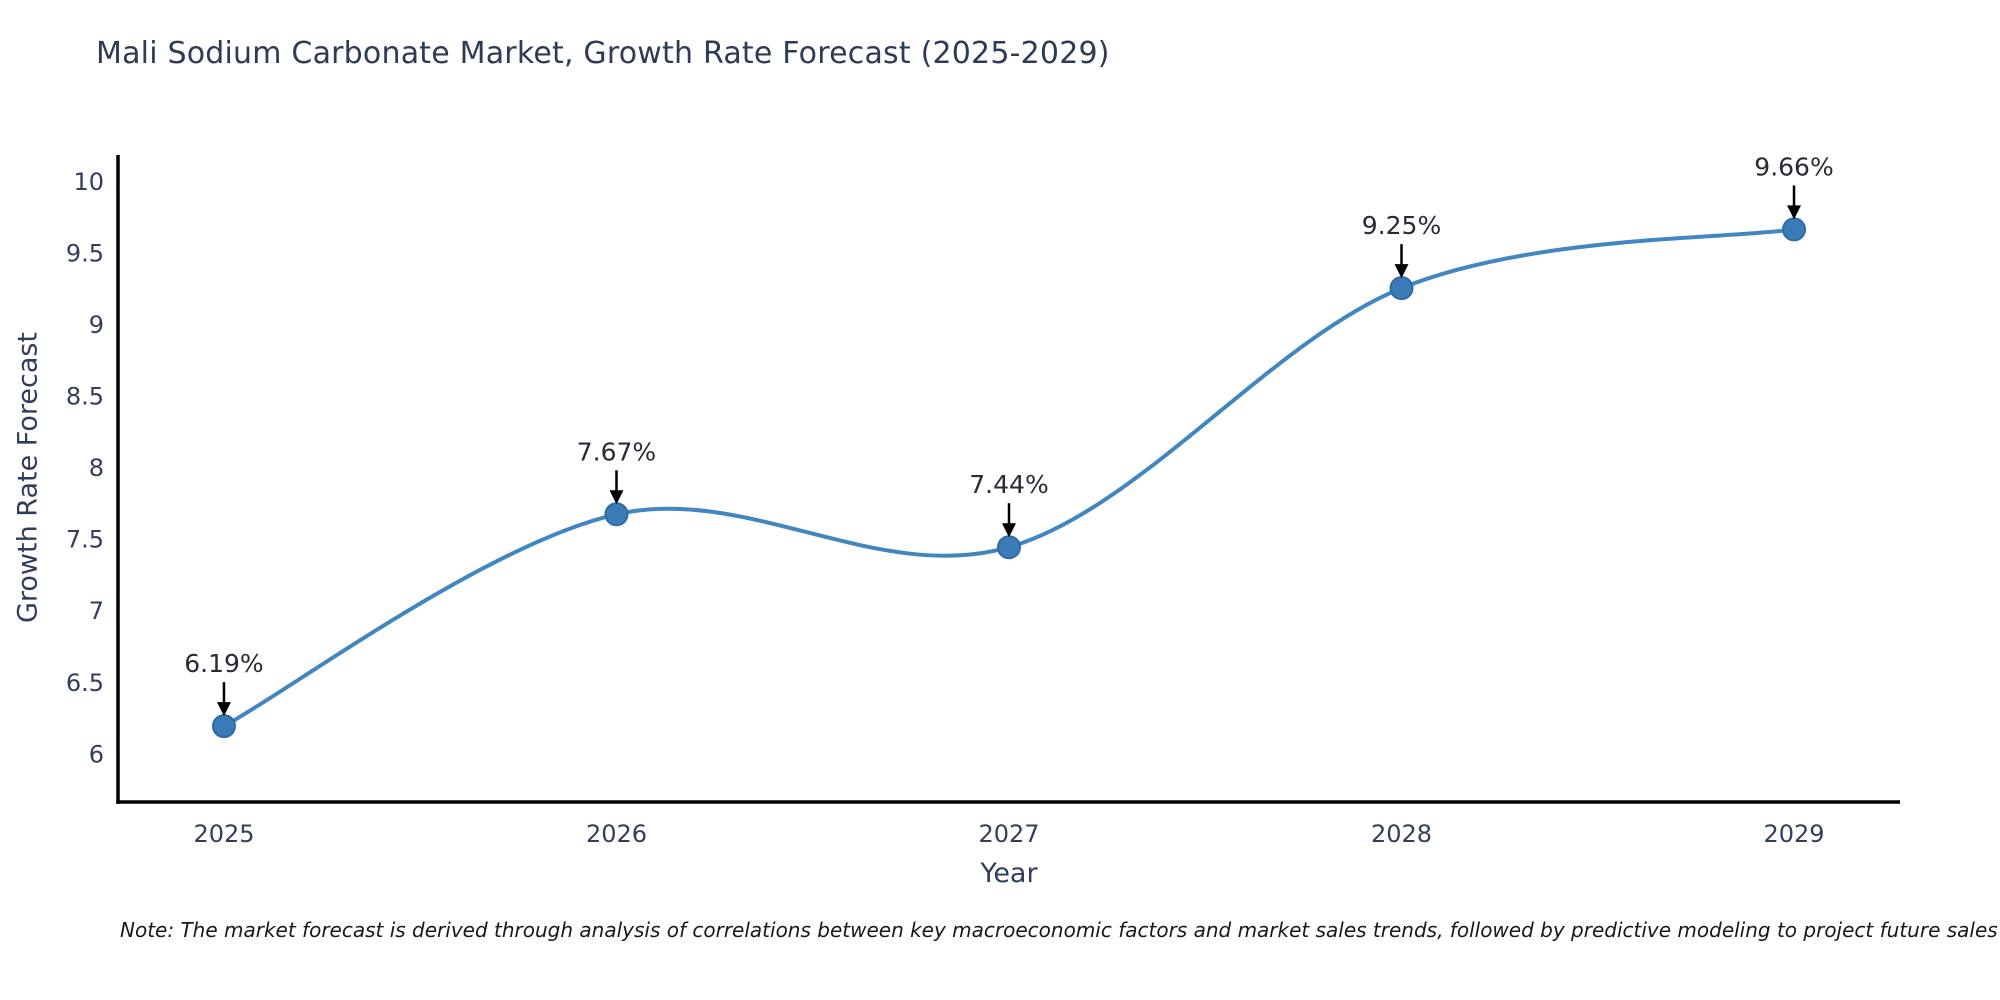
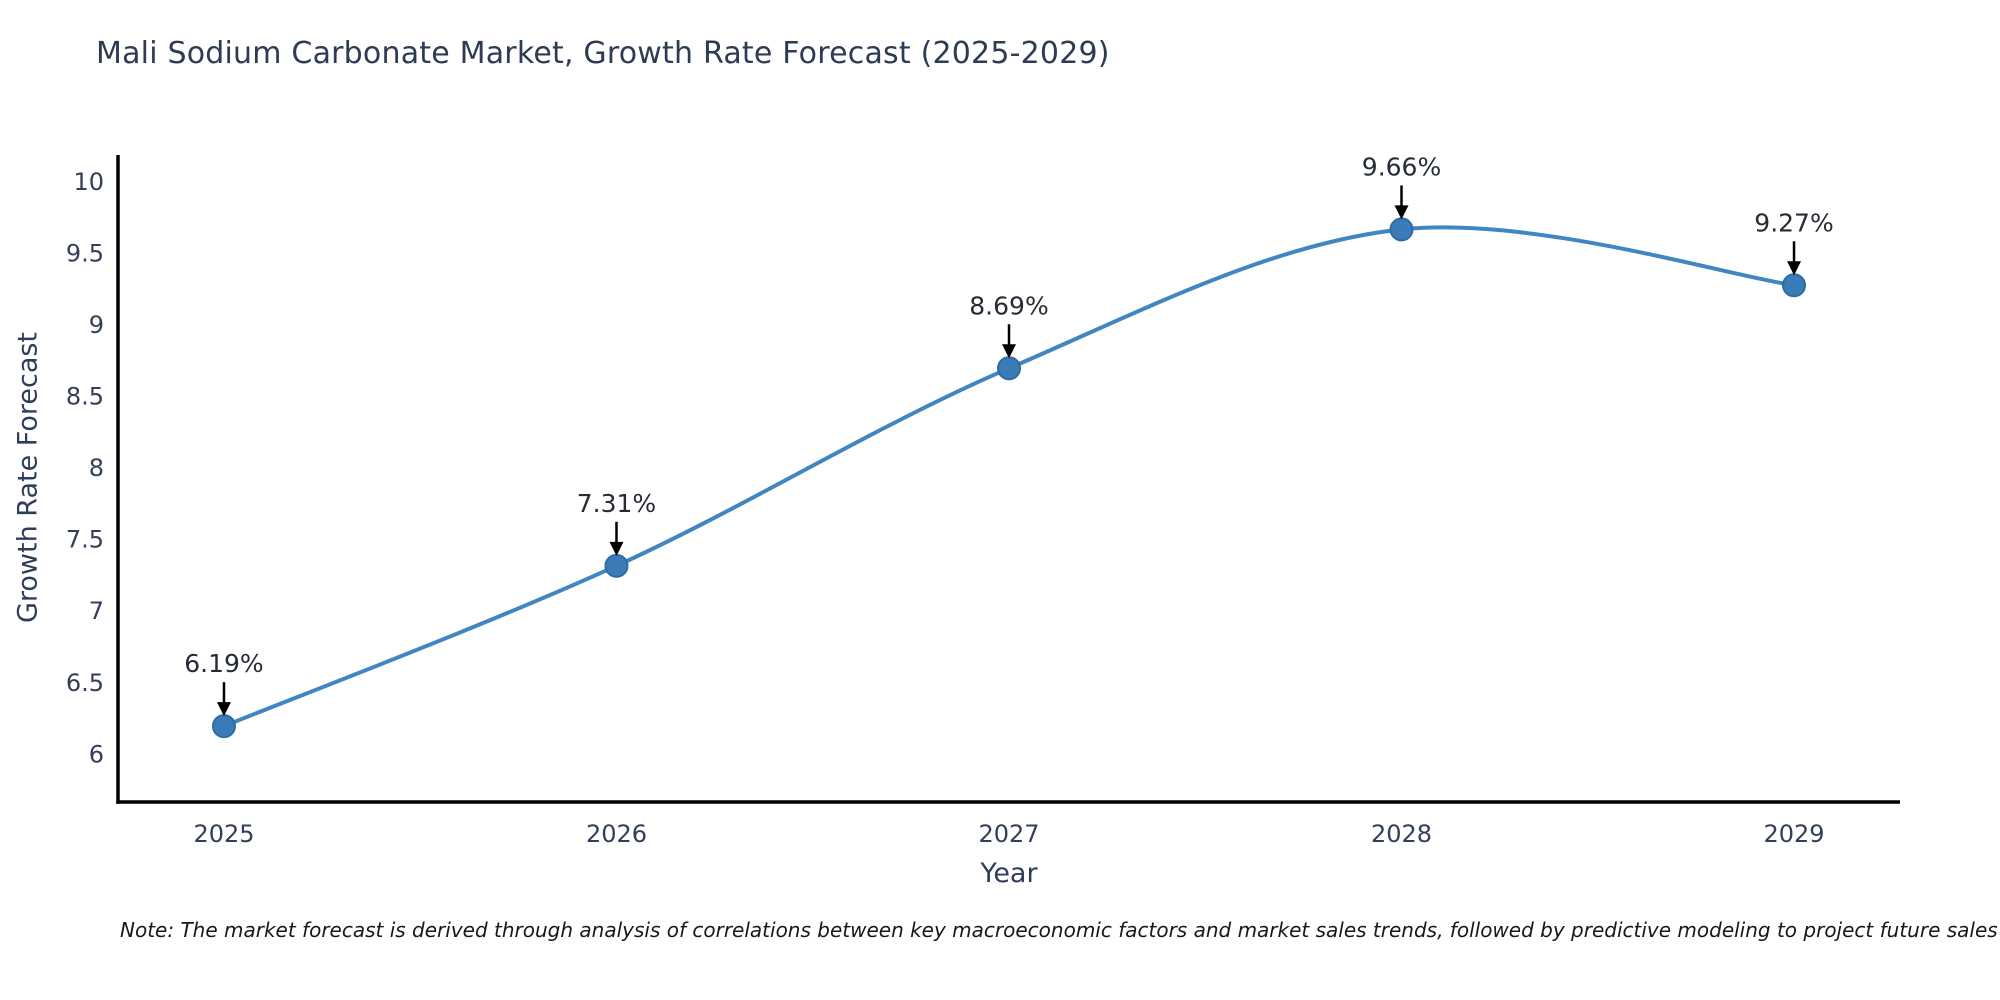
2026: 7.67% -> 7.31%
2027: 7.44% -> 8.69%
2028: 9.25% -> 9.66%
2029: 9.66% -> 9.27%
